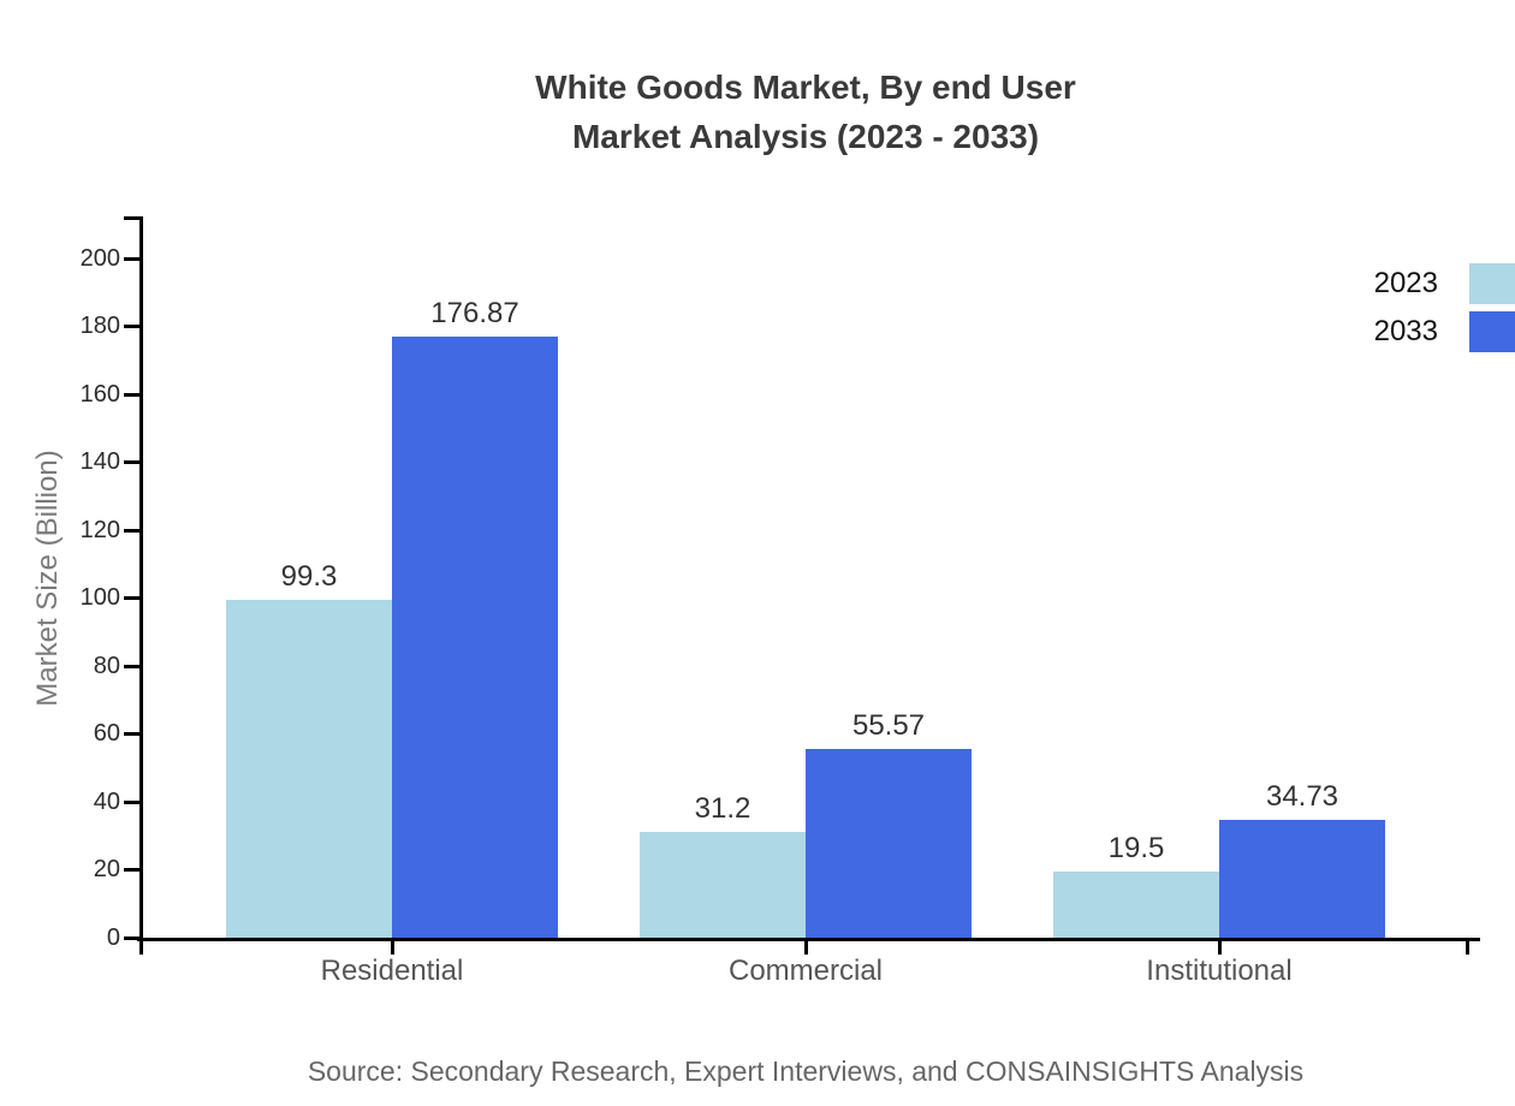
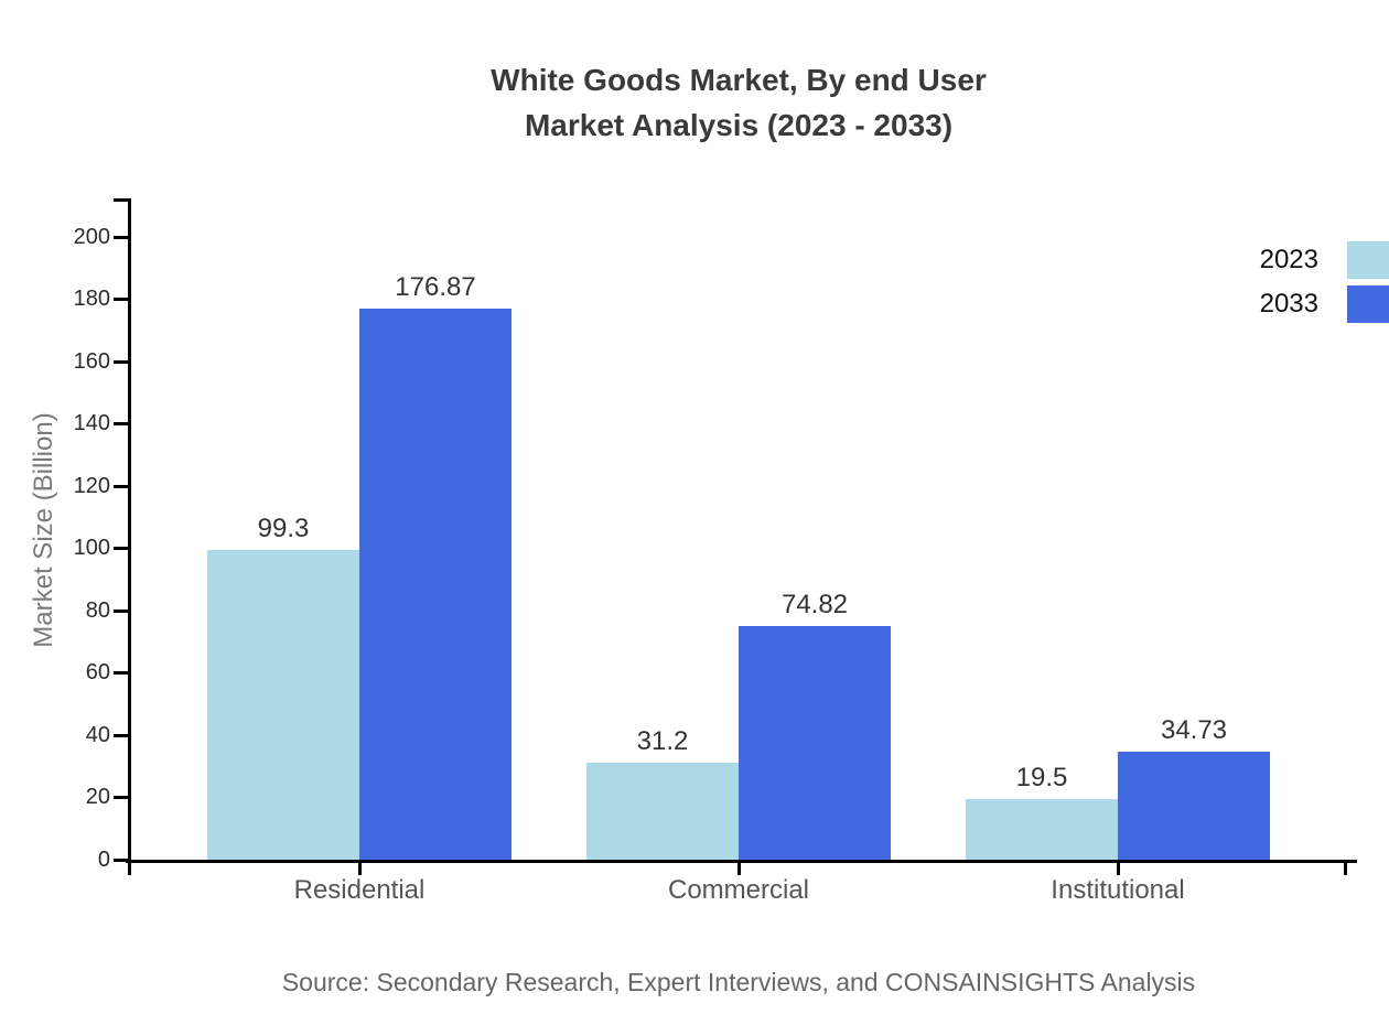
2033/Commercial: 55.57 -> 74.82
